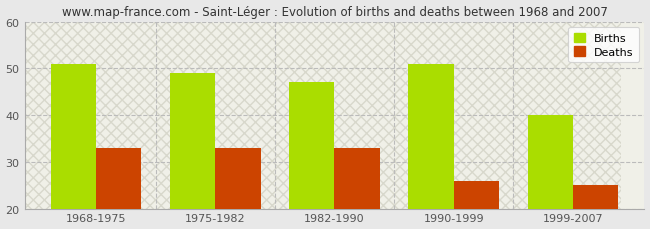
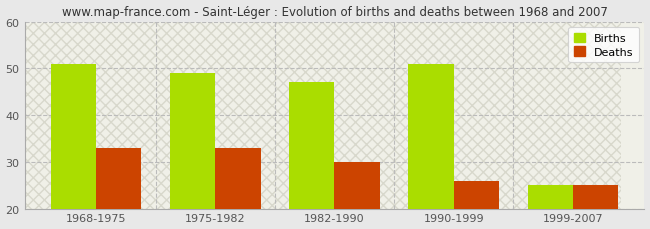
Deaths/1982-1990: 33 -> 30
Births/1999-2007: 40 -> 25
